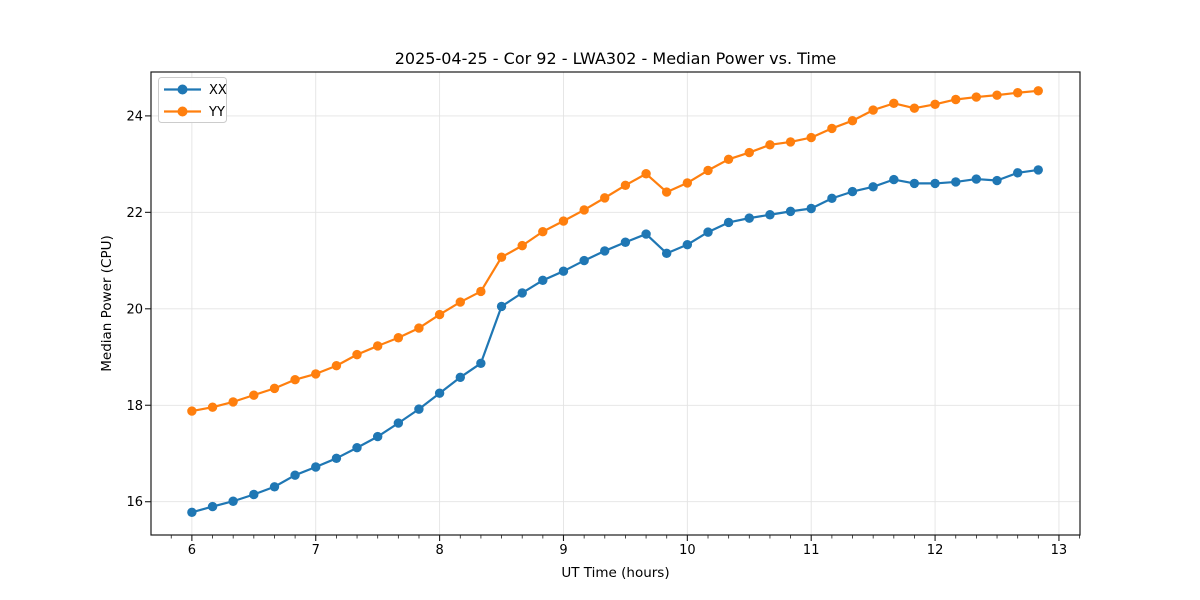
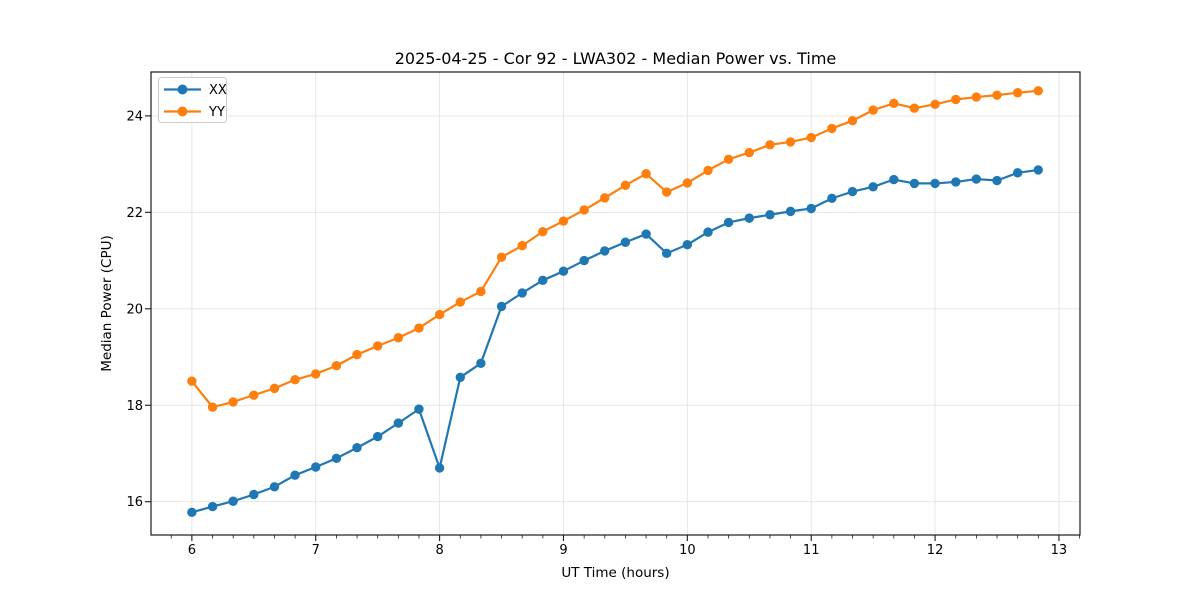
YY/6: 17.9 -> 18.5
XX/8: 18.2 -> 16.7
